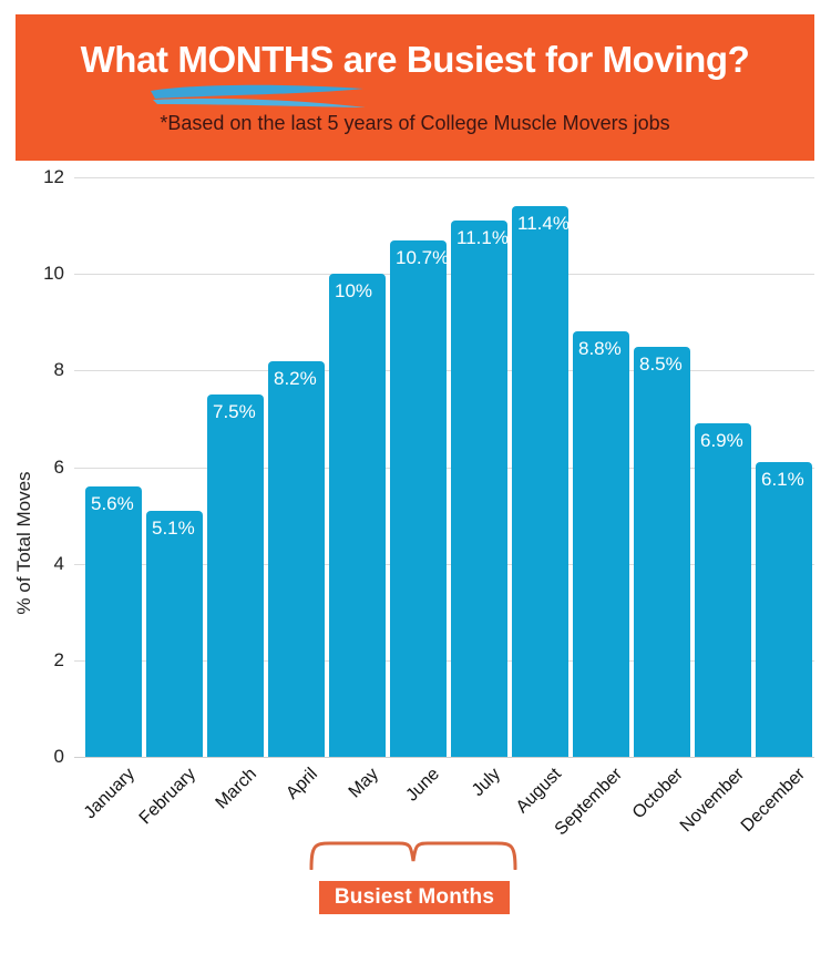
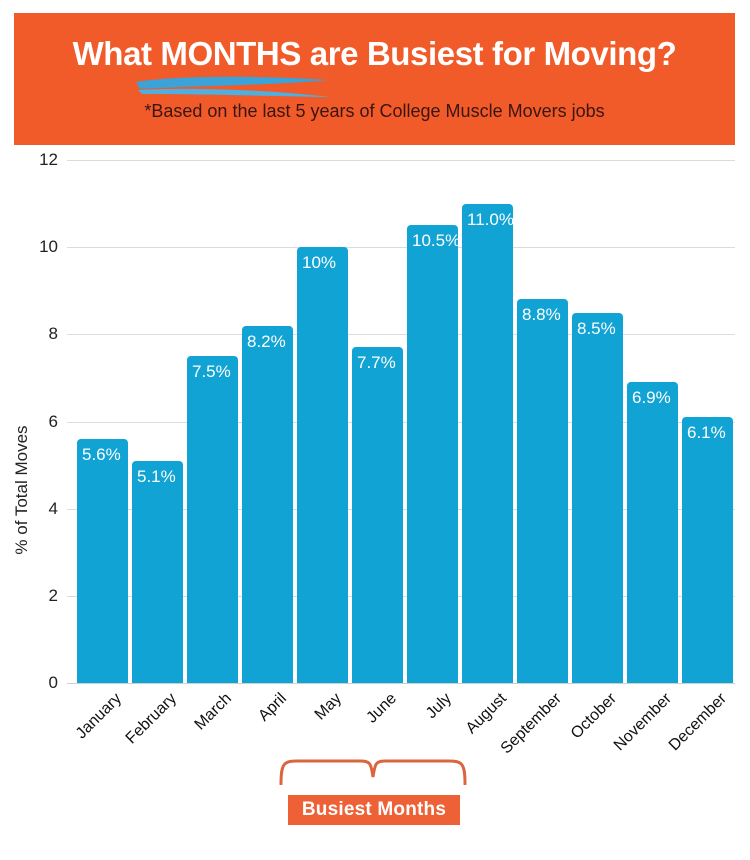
June: 10.7% -> 7.7%
July: 11.1% -> 10.5%
August: 11.4% -> 11.0%
